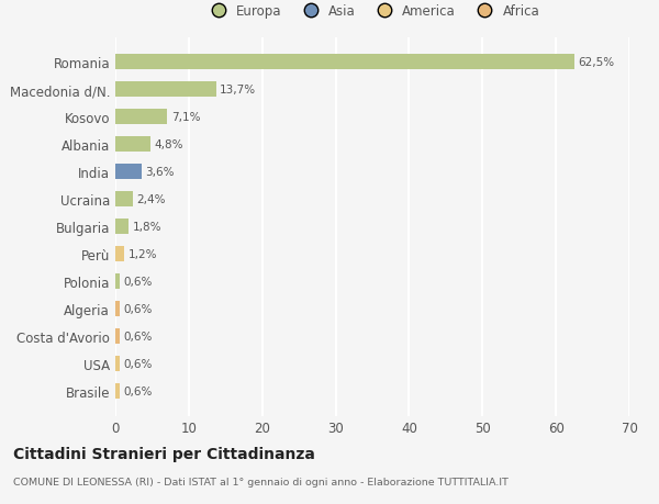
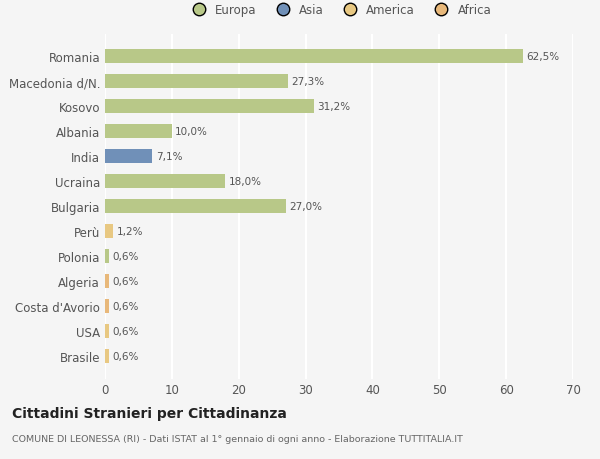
Macedonia d/N.: 13,7% -> 27,3%
Kosovo: 7,1% -> 31,2%
Albania: 4,8% -> 10,0%
India: 3,6% -> 7,1%
Ucraina: 2,4% -> 18,0%
Bulgaria: 1,8% -> 27,0%
